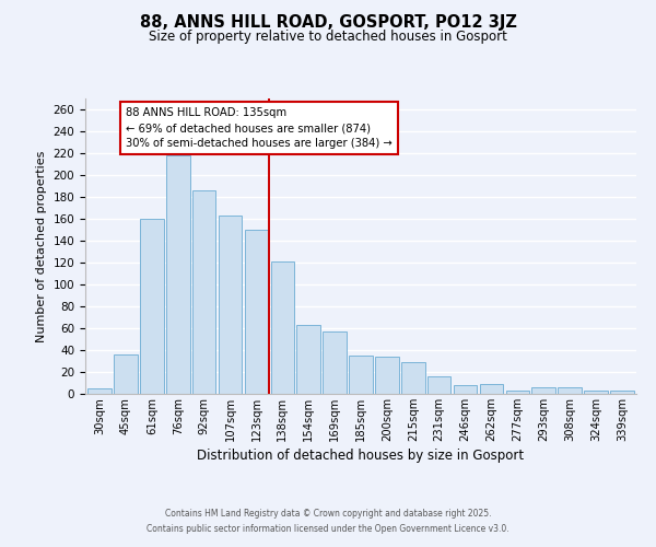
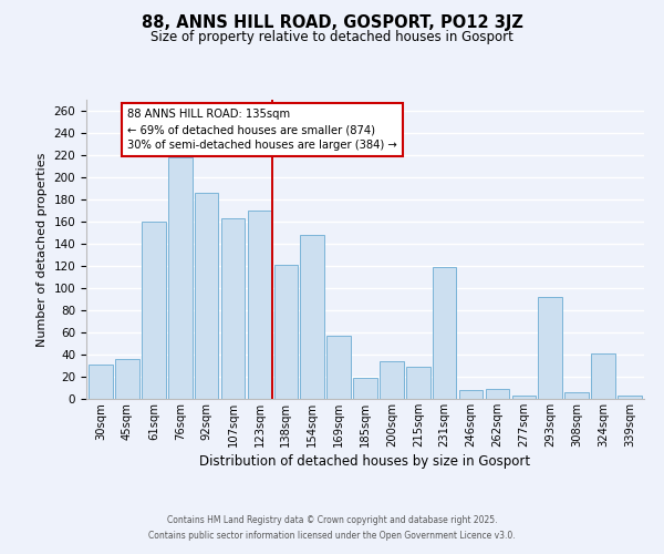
30sqm: 5 -> 31
123sqm: 150 -> 170
154sqm: 63 -> 148
185sqm: 35 -> 19
231sqm: 16 -> 119
293sqm: 6 -> 92
324sqm: 3 -> 41
